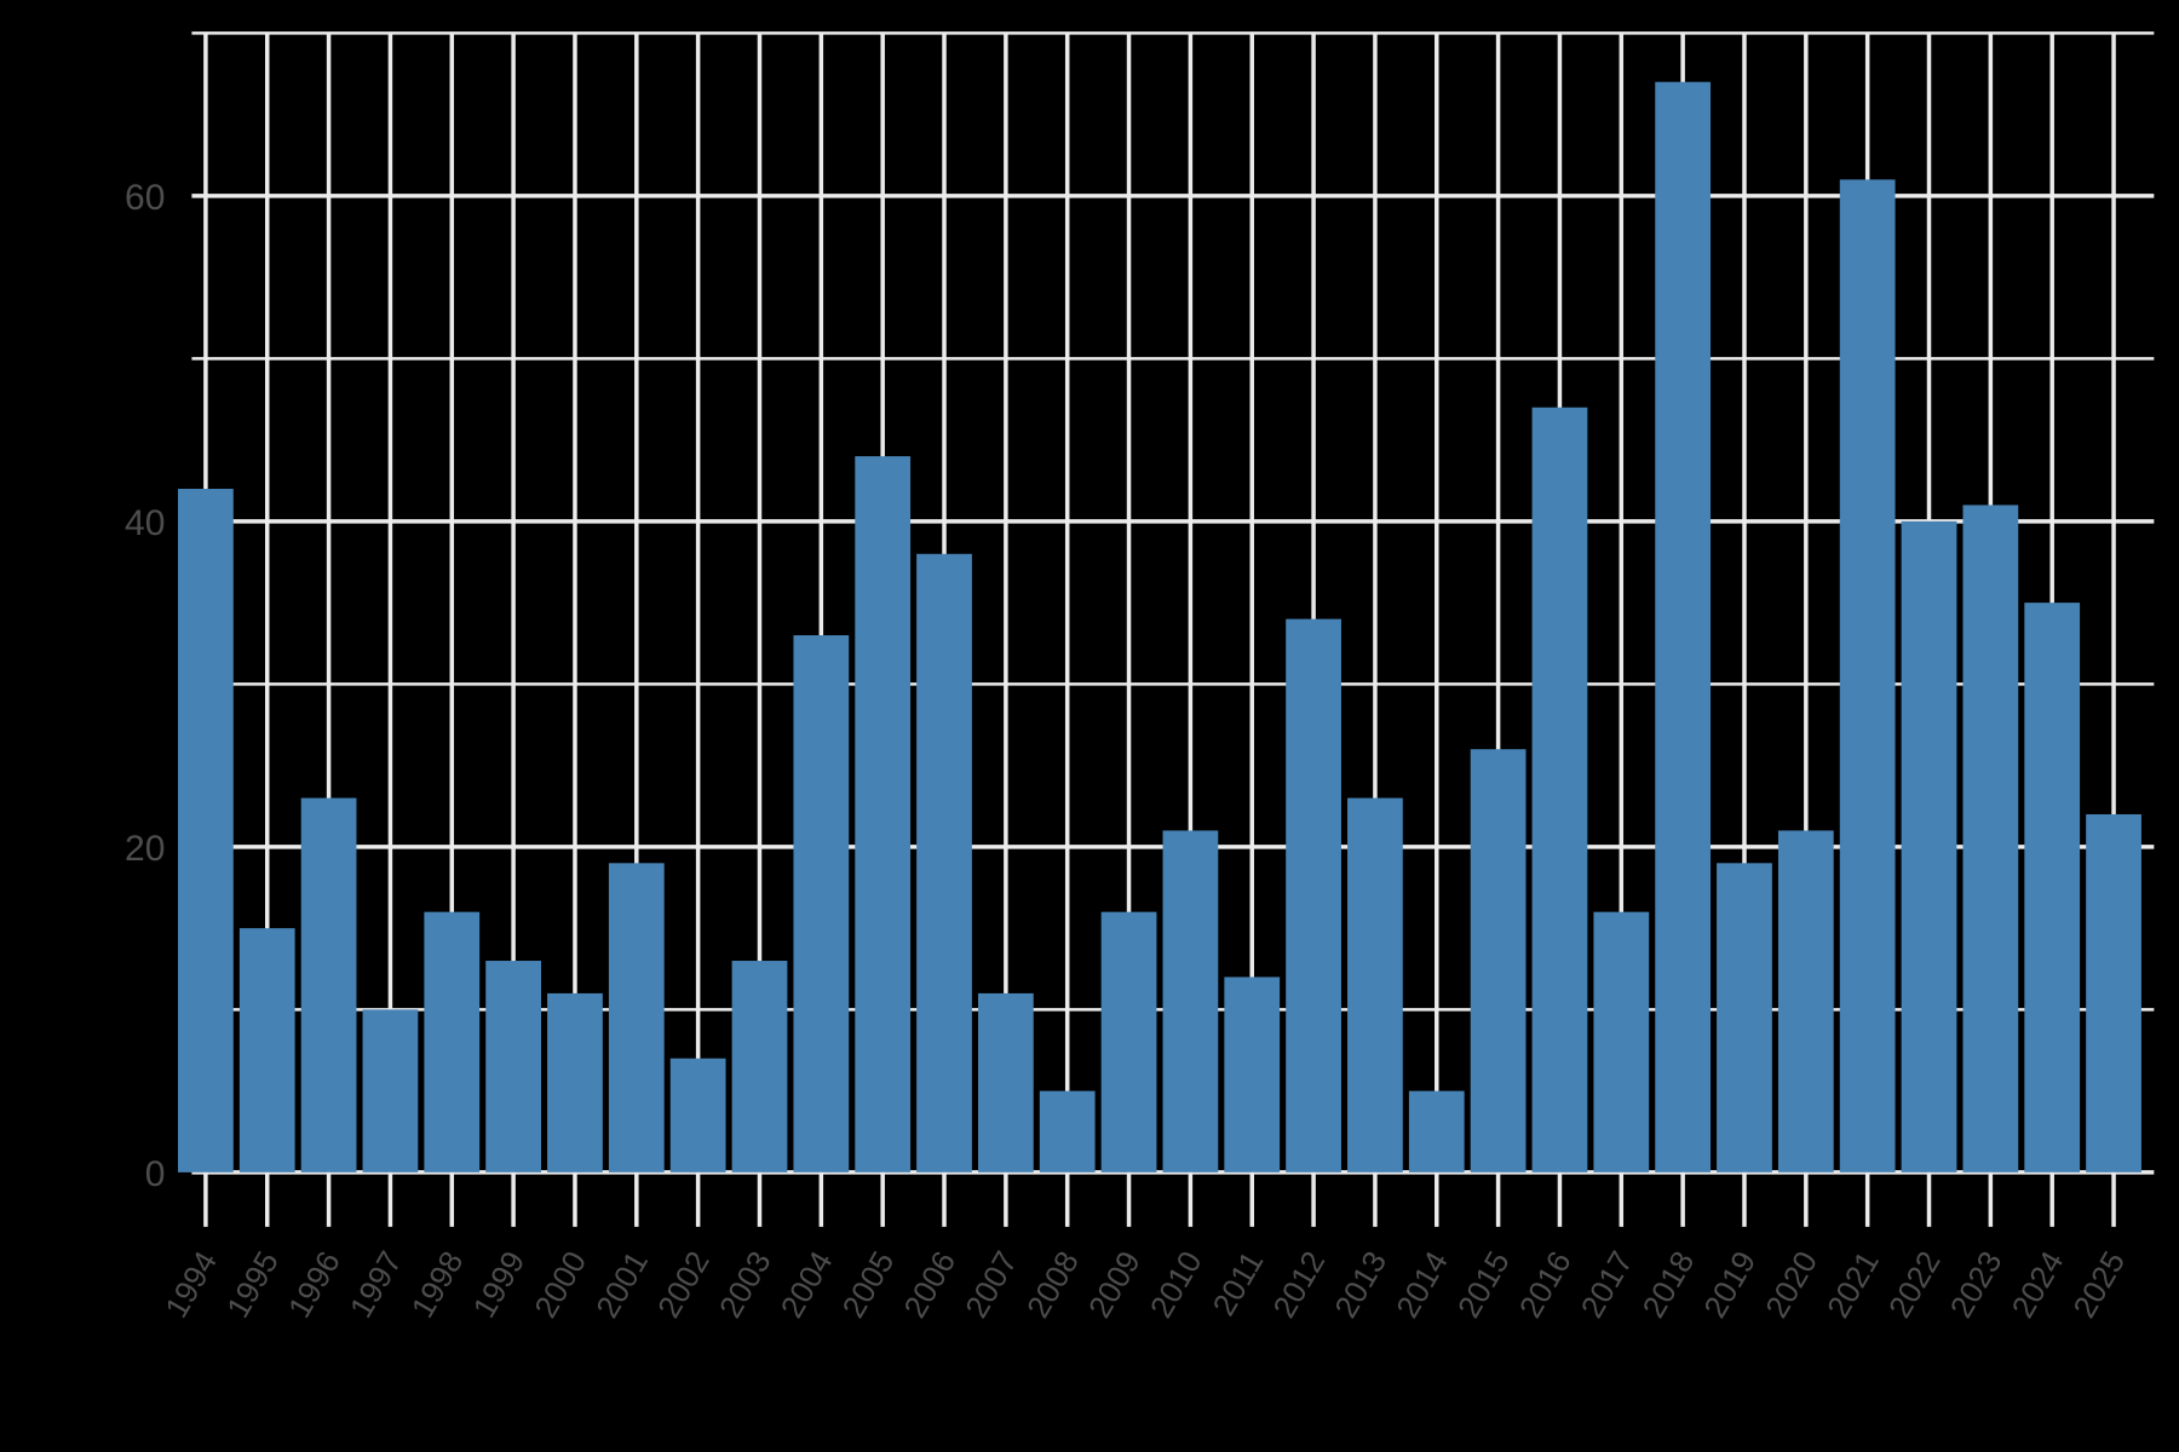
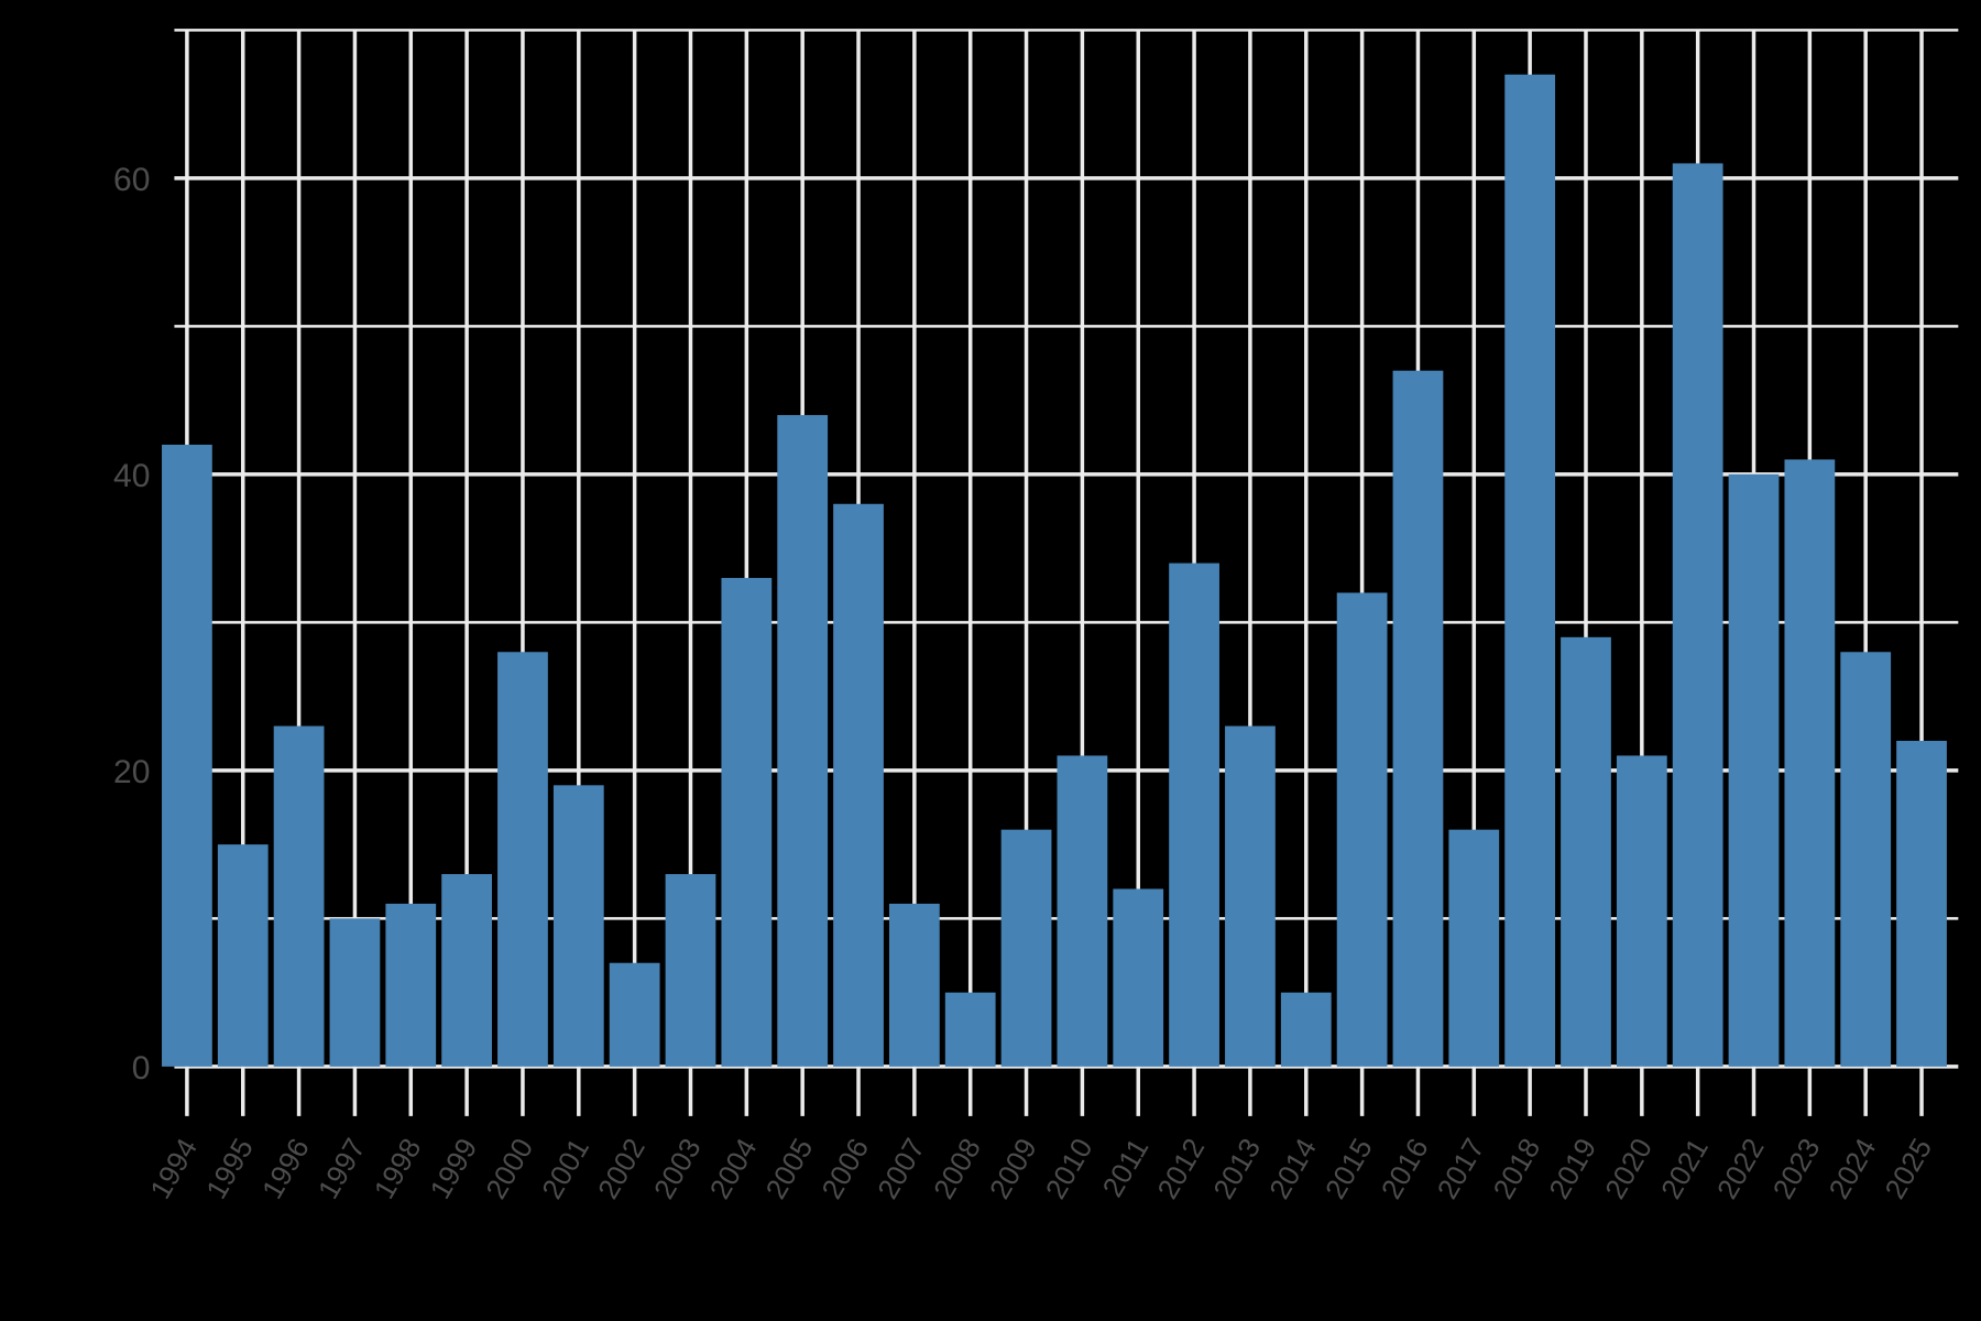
1998: 16 -> 11
2000: 11 -> 28
2015: 26 -> 32
2019: 19 -> 29
2024: 35 -> 28
